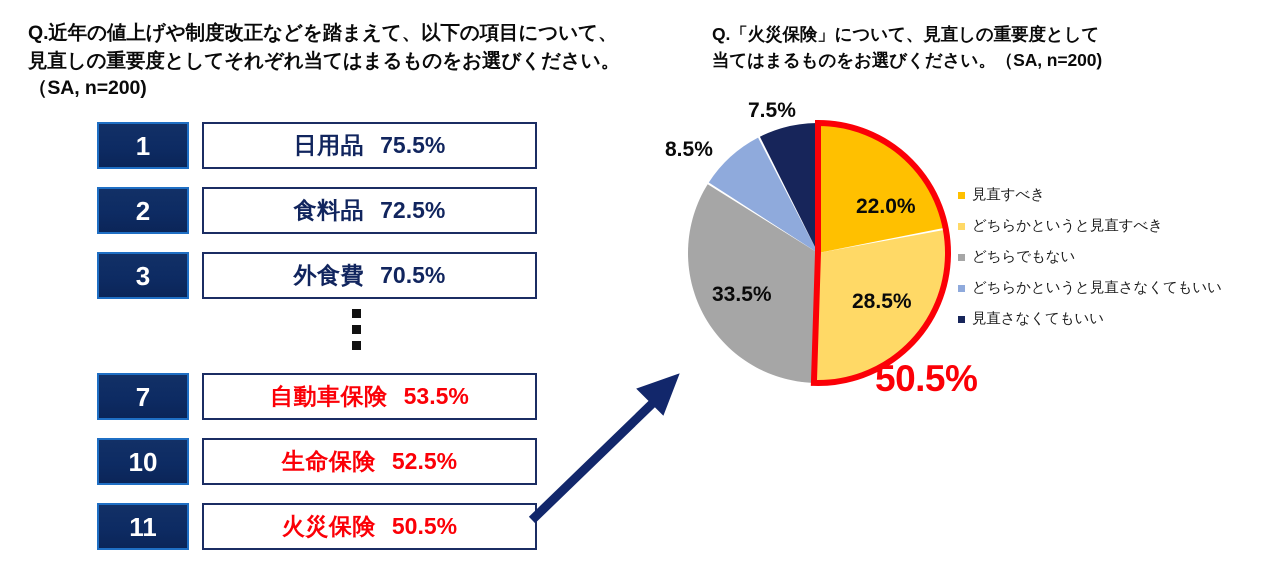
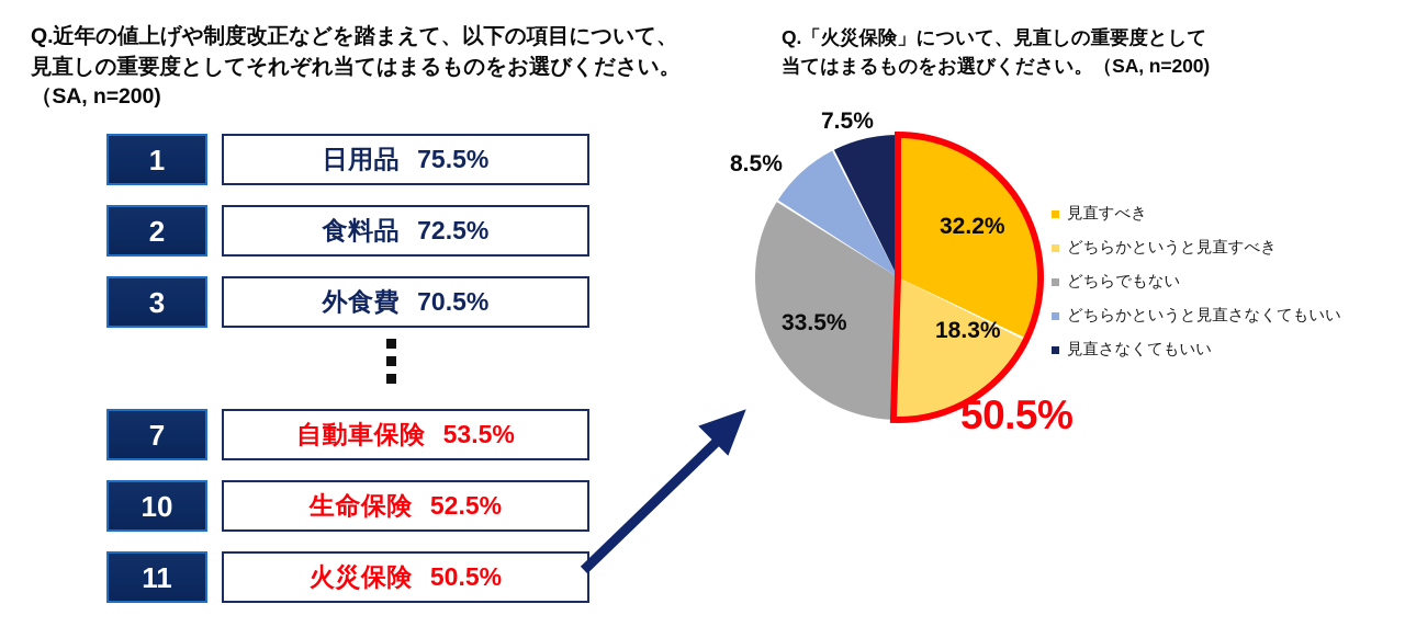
見直すべき: 22.0% -> 32.2%
どちらかというと見直すべき: 28.5% -> 18.3%
